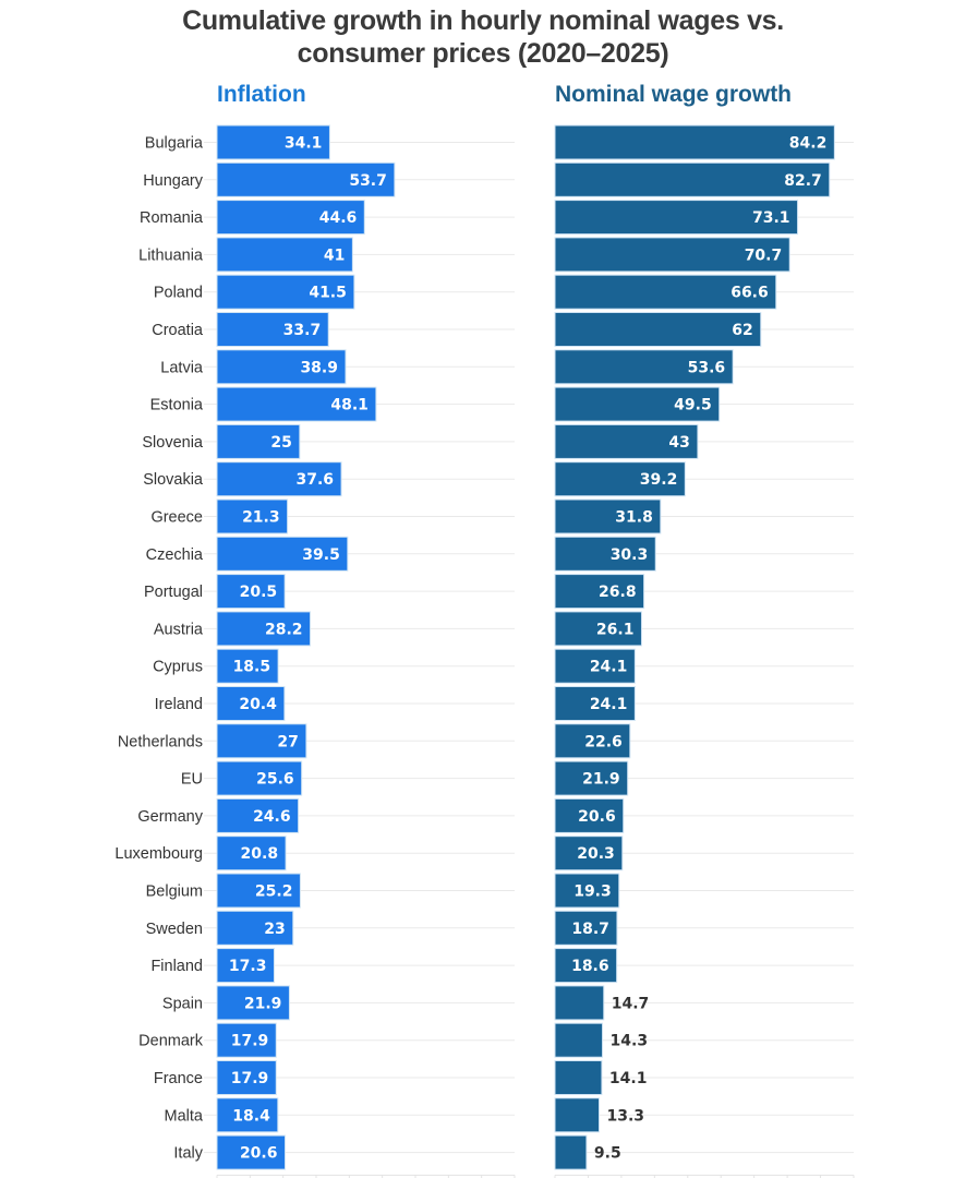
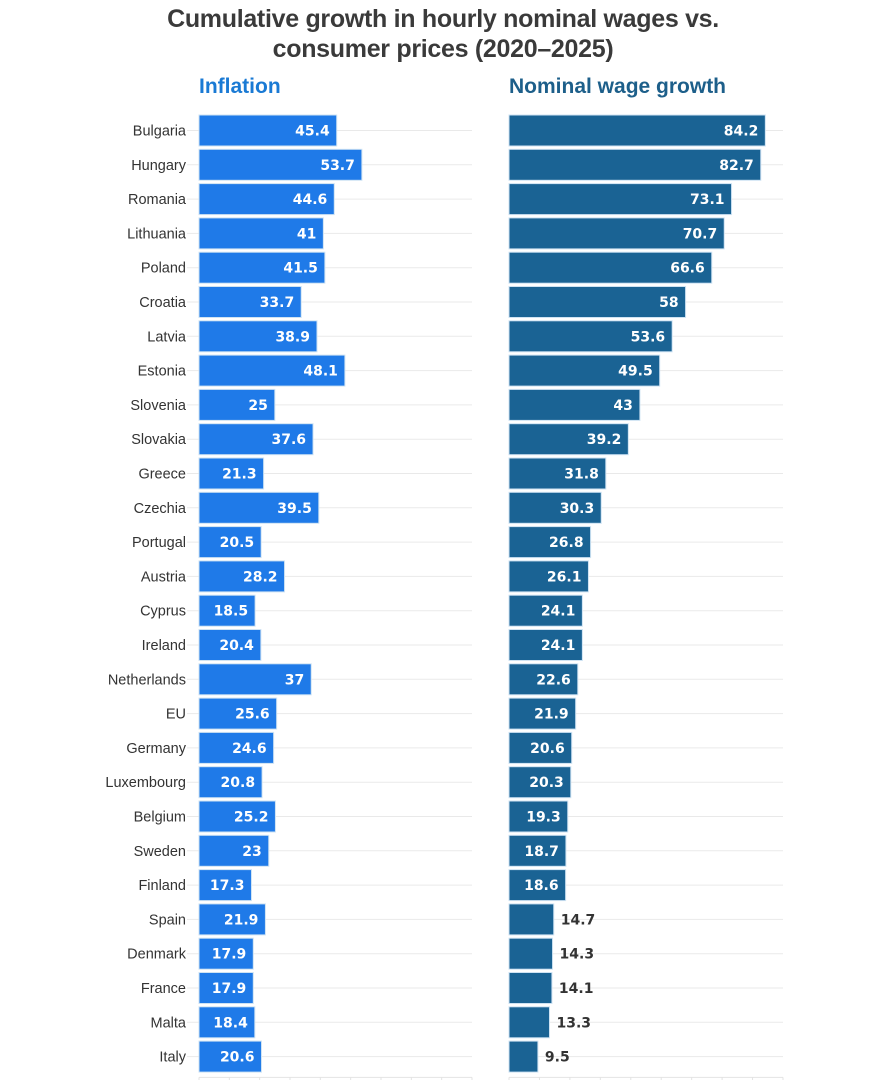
Inflation/Bulgaria: 34.1 -> 45.4
Nominal wage growth/Croatia: 62 -> 58
Inflation/Netherlands: 27 -> 37
